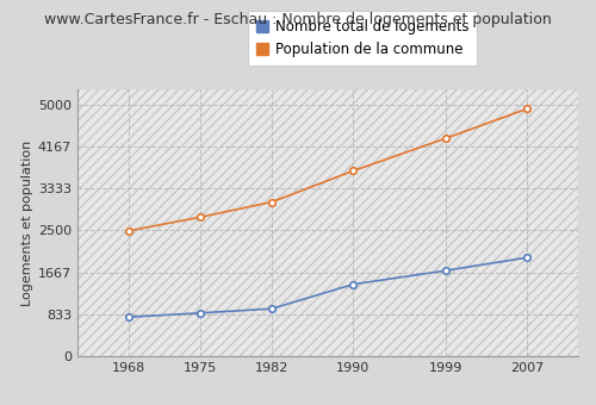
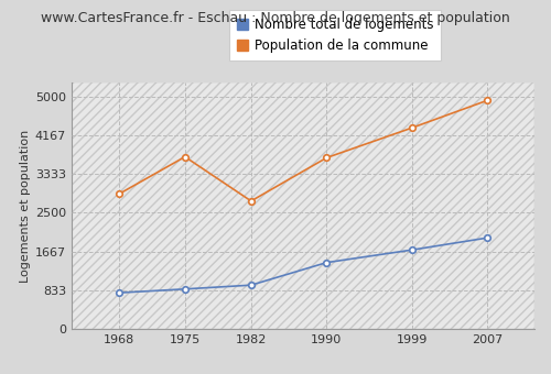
Population de la commune/1968: 2490 -> 2900
Population de la commune/1975: 2760 -> 3700
Population de la commune/1982: 3060 -> 2750
